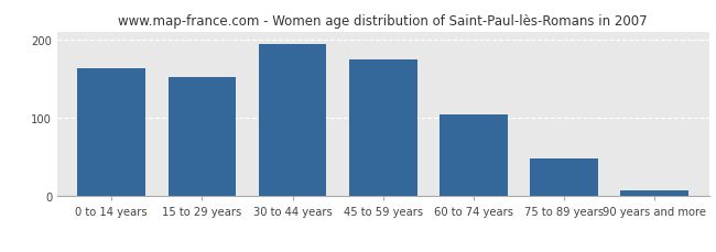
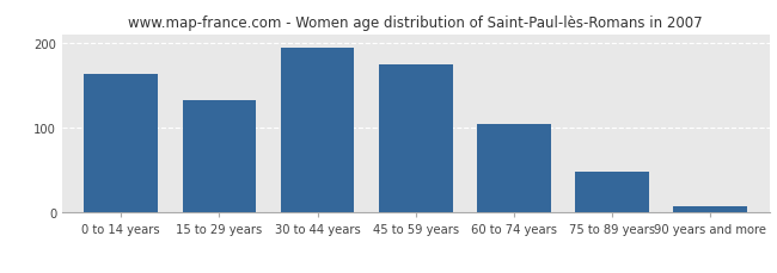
15 to 29 years: 152 -> 132
